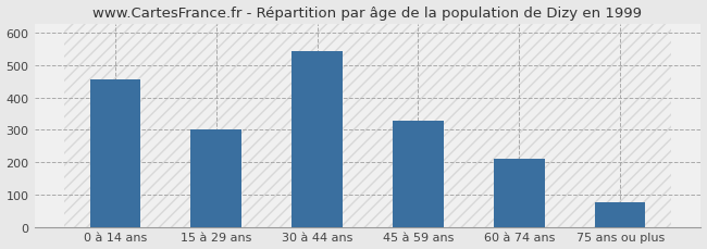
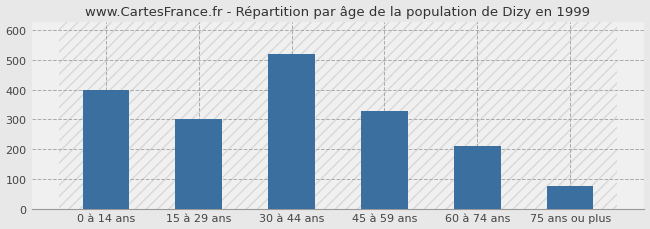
0 à 14 ans: 455 -> 400
30 à 44 ans: 545 -> 520
